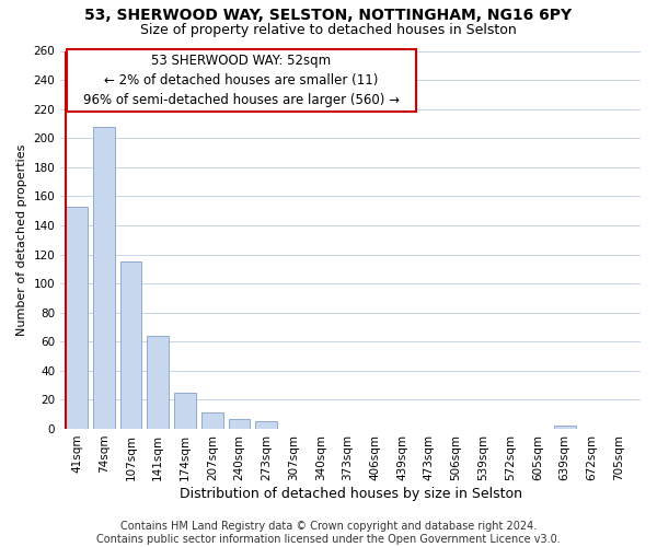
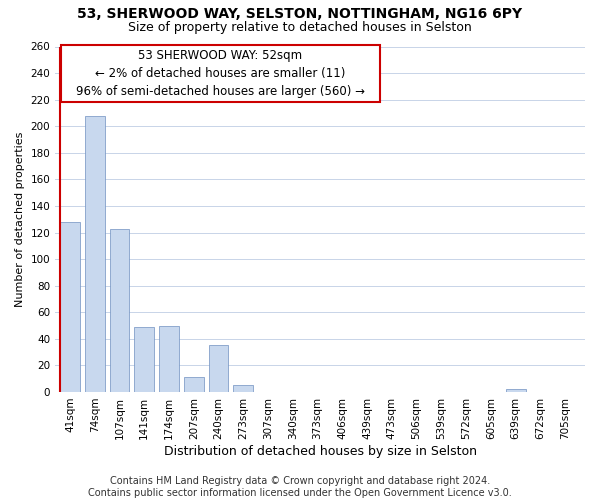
41sqm: 153 -> 128
107sqm: 115 -> 123
141sqm: 64 -> 49
174sqm: 25 -> 50
240sqm: 7 -> 35
